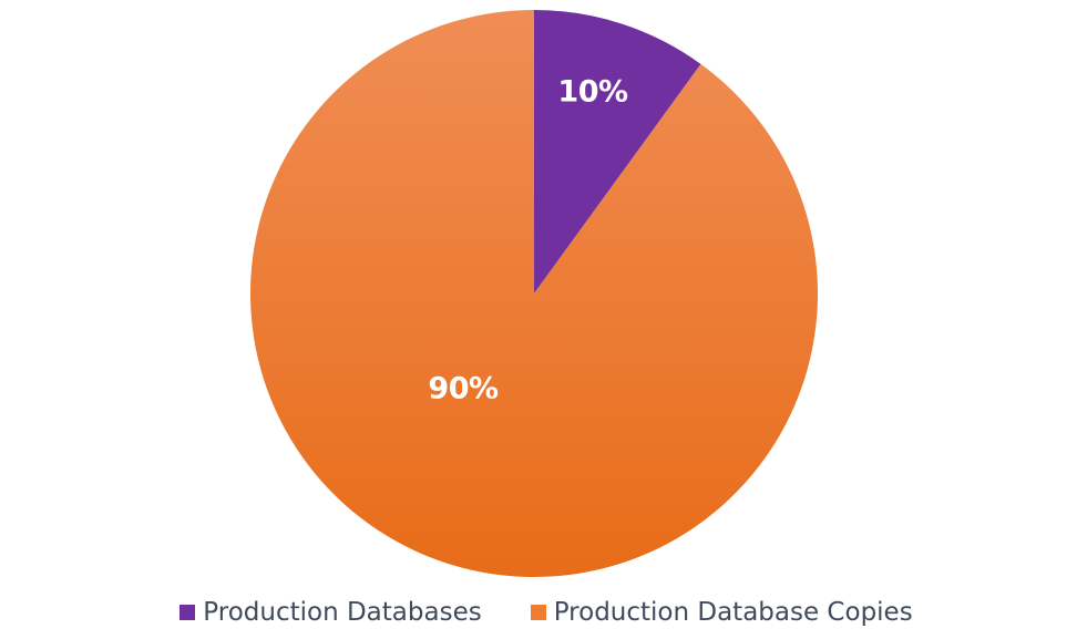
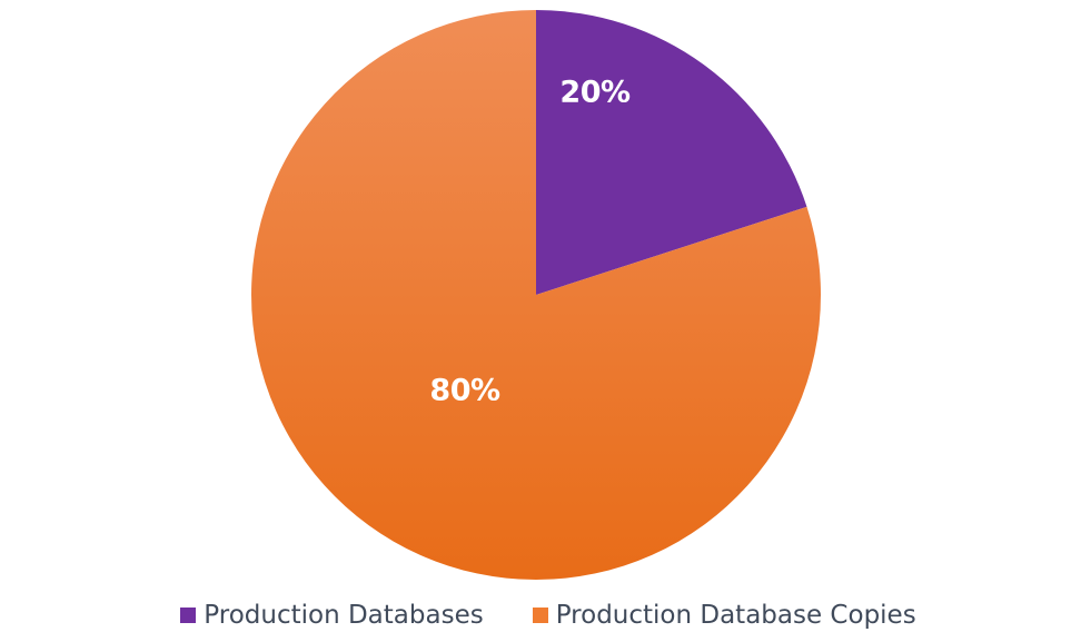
Production Databases: 10% -> 20%
Production Database Copies: 90% -> 80%
